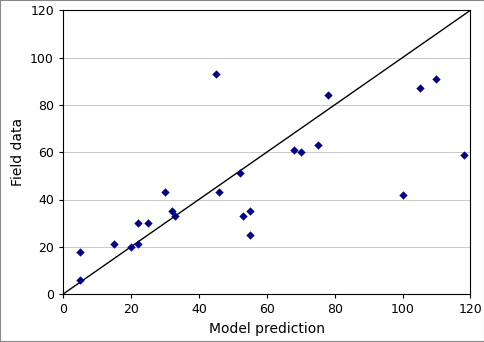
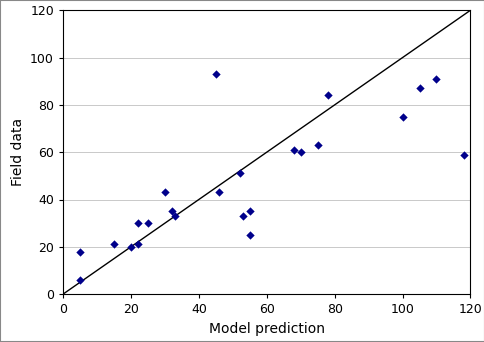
100: 42 -> 75
